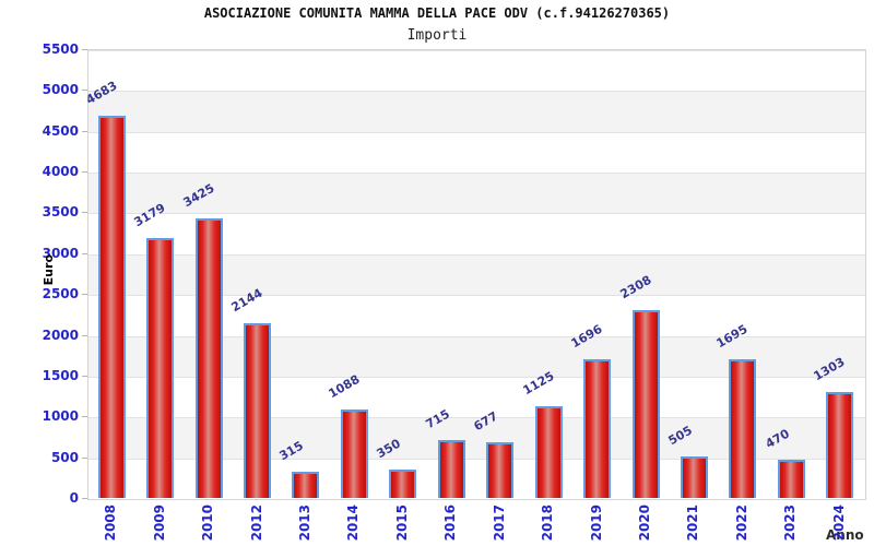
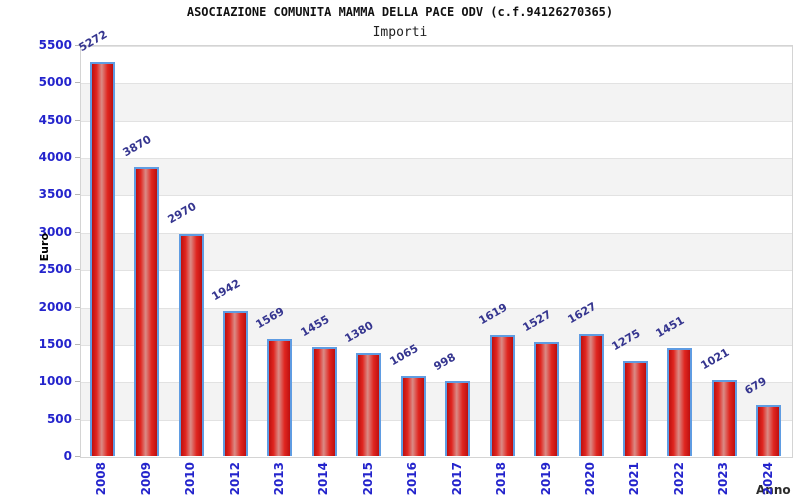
2008: 4683 -> 5272
2009: 3179 -> 3870
2010: 3425 -> 2970
2012: 2144 -> 1942
2013: 315 -> 1569
2014: 1088 -> 1455
2015: 350 -> 1380
2016: 715 -> 1065
2017: 677 -> 998
2018: 1125 -> 1619
2019: 1696 -> 1527
2020: 2308 -> 1627
2021: 505 -> 1275
2022: 1695 -> 1451
2023: 470 -> 1021
2024: 1303 -> 679
